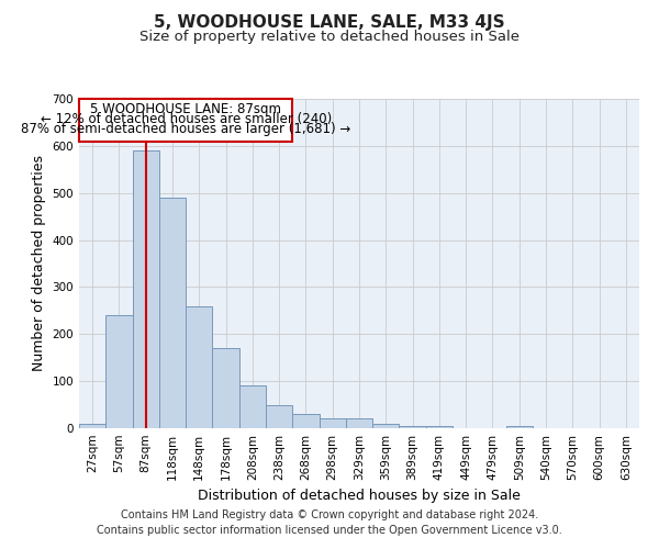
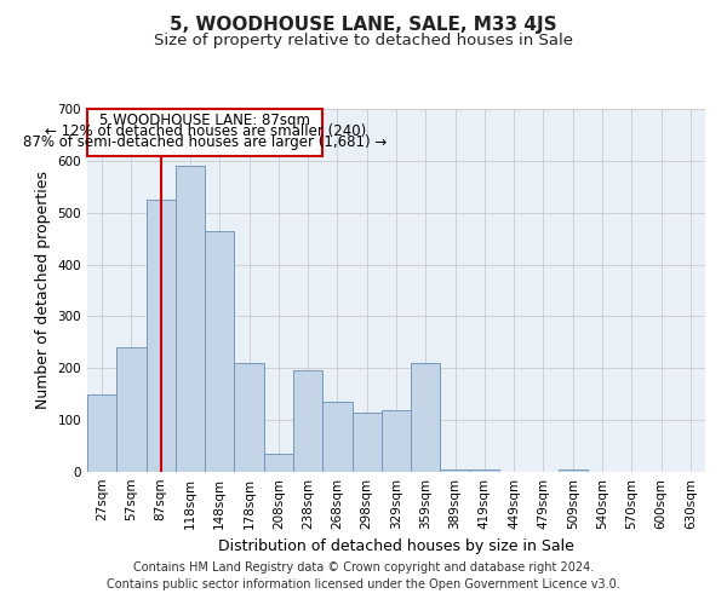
27sqm: 10 -> 150
87sqm: 590 -> 525
118sqm: 490 -> 590
148sqm: 260 -> 465
178sqm: 170 -> 210
208sqm: 90 -> 35
238sqm: 50 -> 195
268sqm: 30 -> 135
298sqm: 20 -> 115
329sqm: 20 -> 120
359sqm: 10 -> 210
